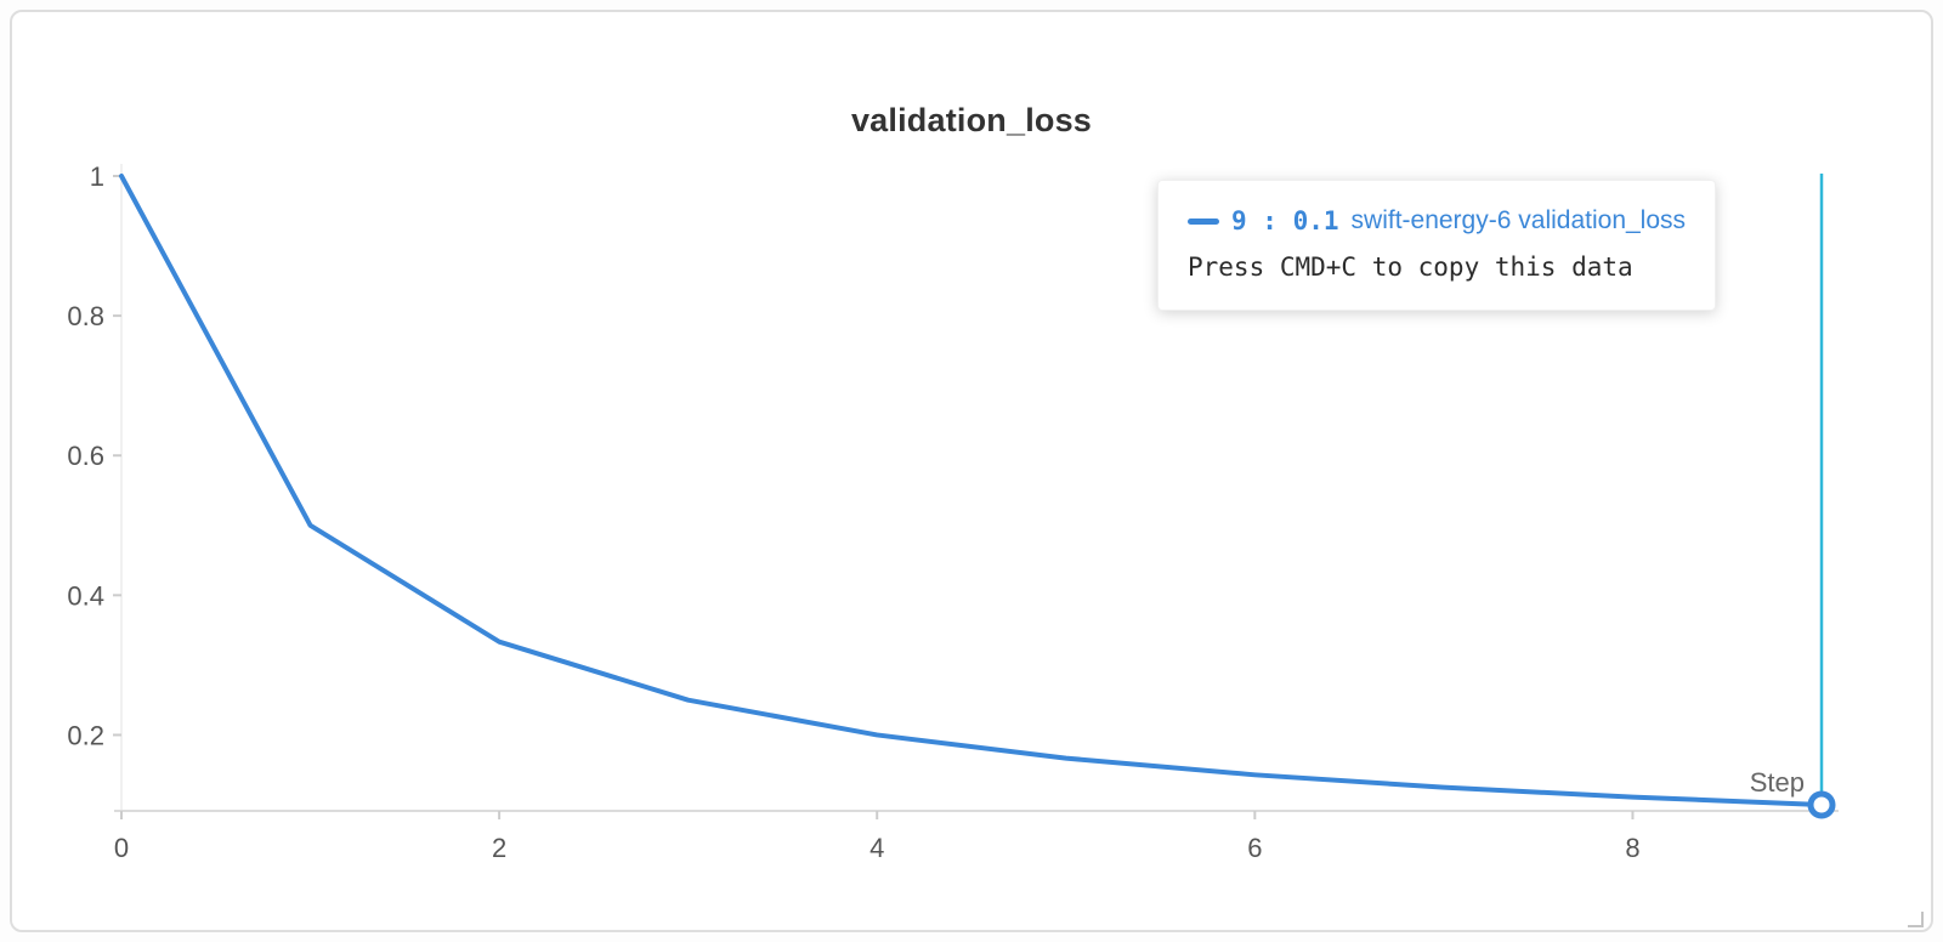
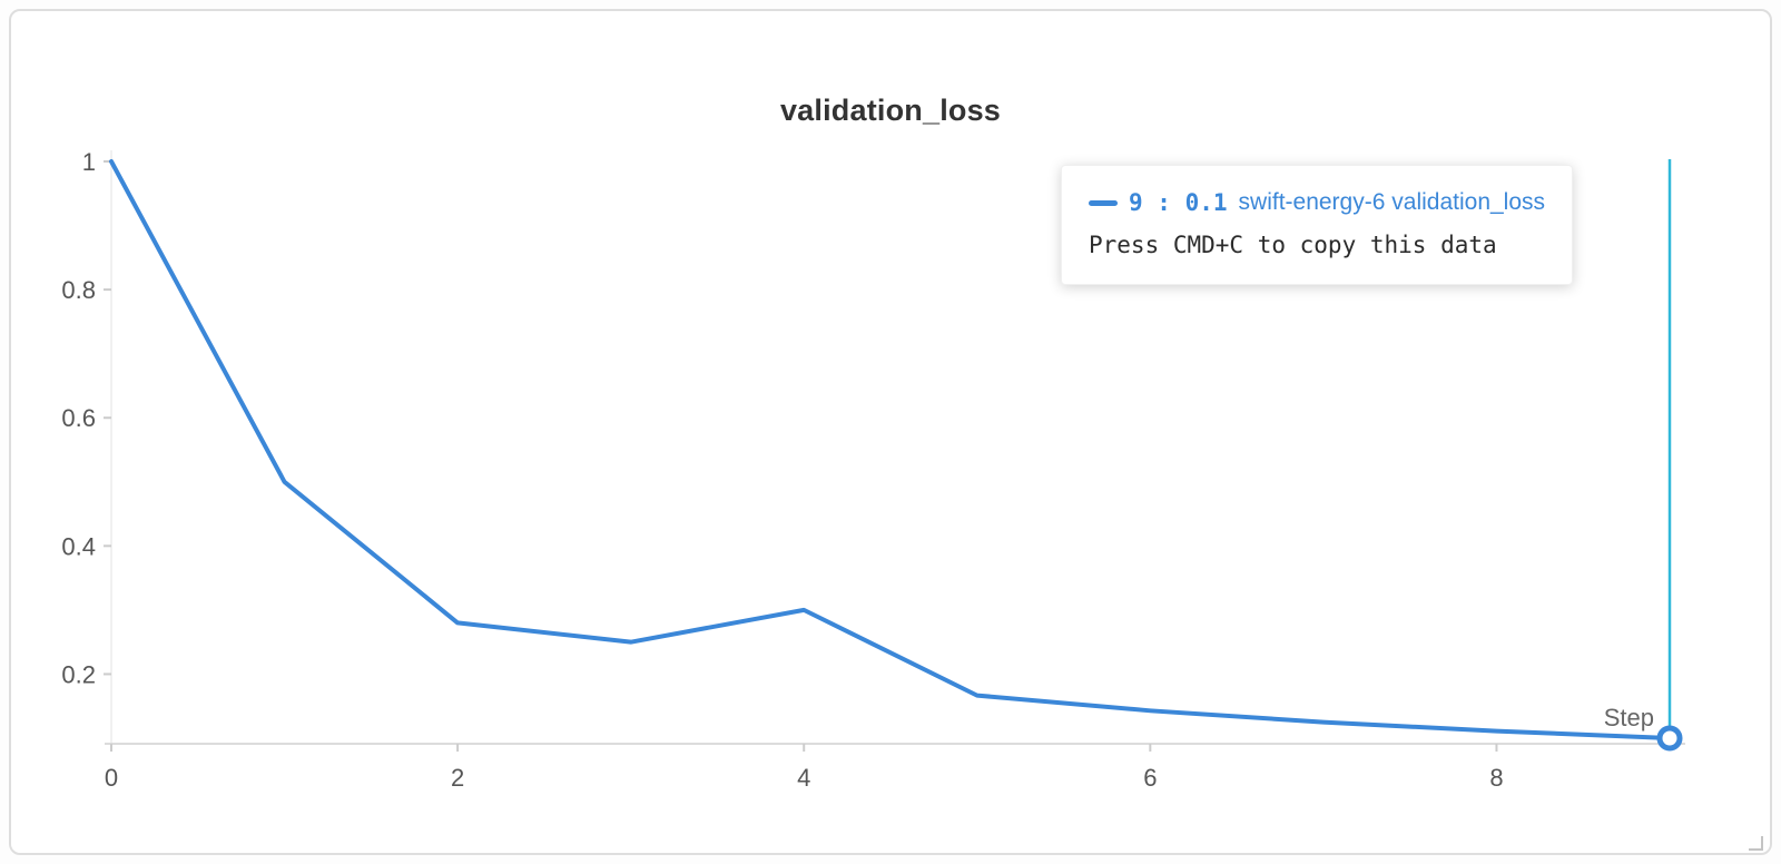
2: 0.33 -> 0.28
4: 0.20 -> 0.30
